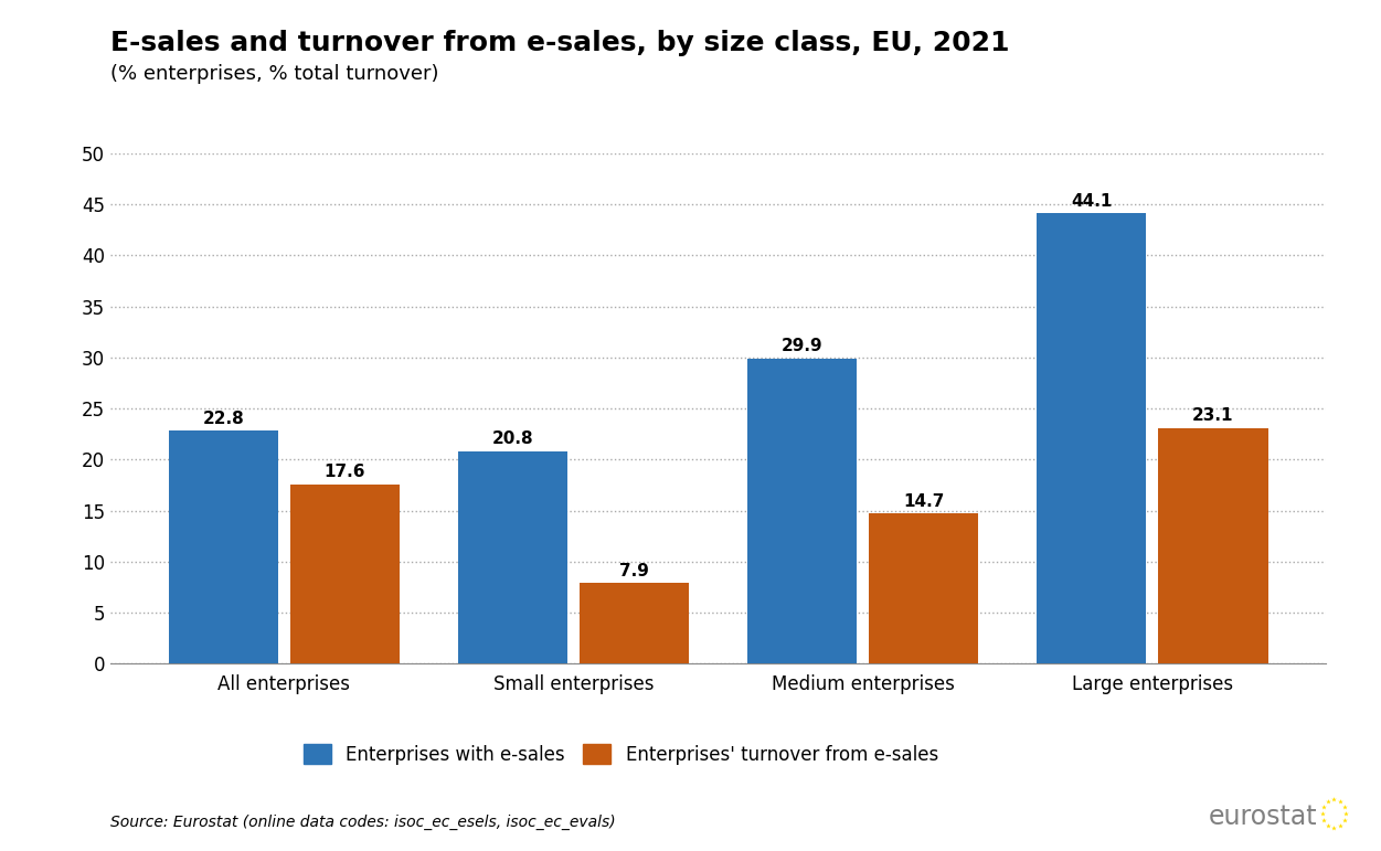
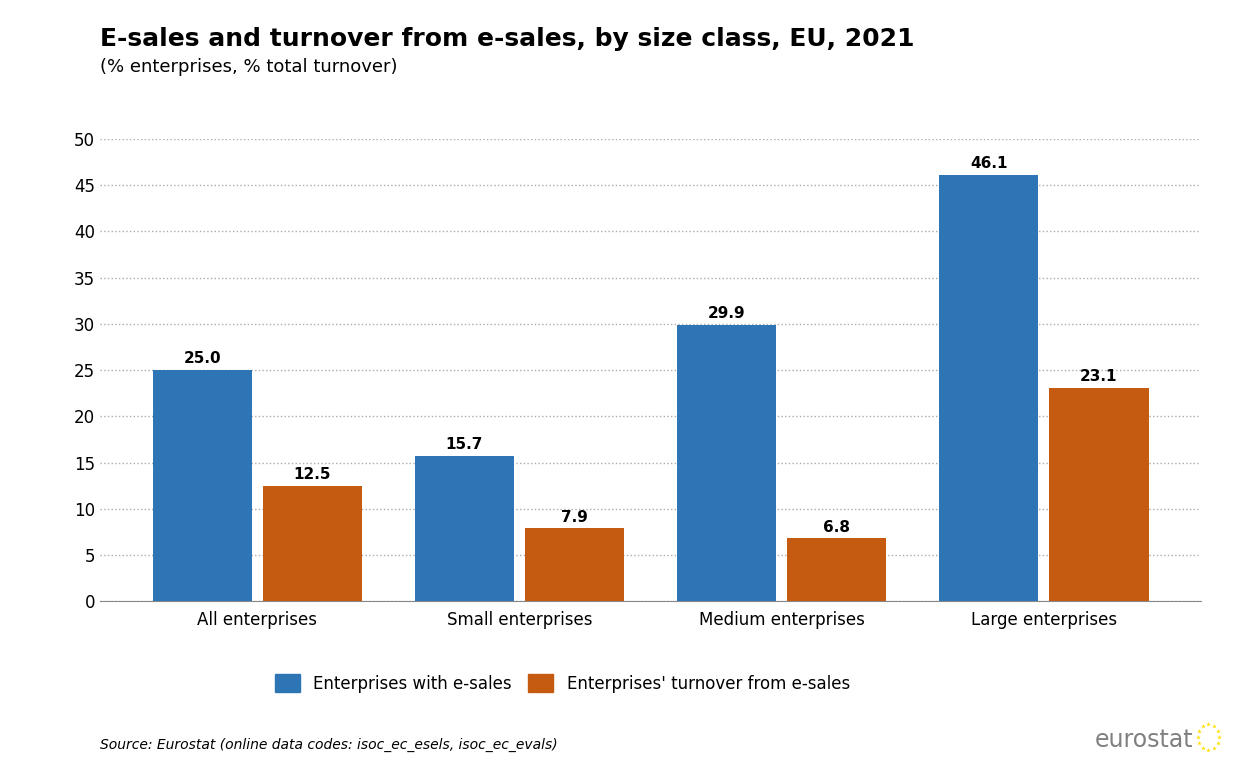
Enterprises with e-sales/All enterprises: 22.8 -> 25.0
Enterprises' turnover from e-sales/All enterprises: 17.6 -> 12.5
Enterprises with e-sales/Small enterprises: 20.8 -> 15.7
Enterprises' turnover from e-sales/Medium enterprises: 14.7 -> 6.8
Enterprises with e-sales/Large enterprises: 44.1 -> 46.1
